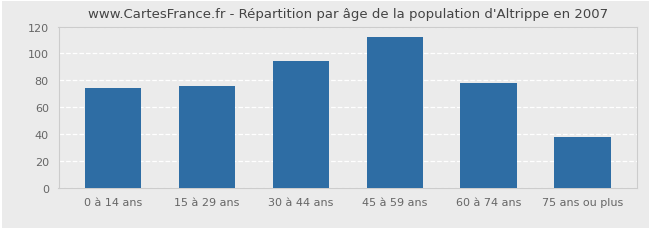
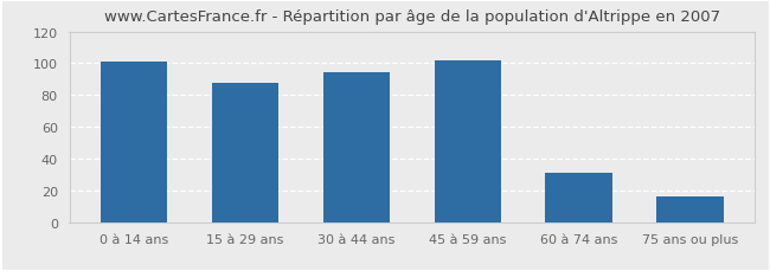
0 à 14 ans: 74 -> 101
15 à 29 ans: 76 -> 88
45 à 59 ans: 112 -> 102
60 à 74 ans: 78 -> 31
75 ans ou plus: 38 -> 16
